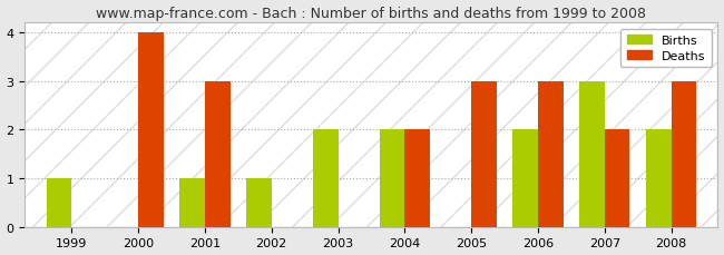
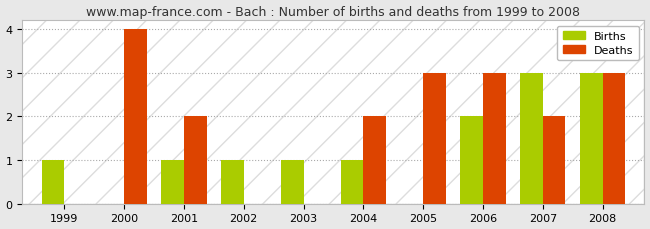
Deaths/2001: 3 -> 2
Births/2003: 2 -> 1
Births/2004: 2 -> 1
Births/2008: 2 -> 3
